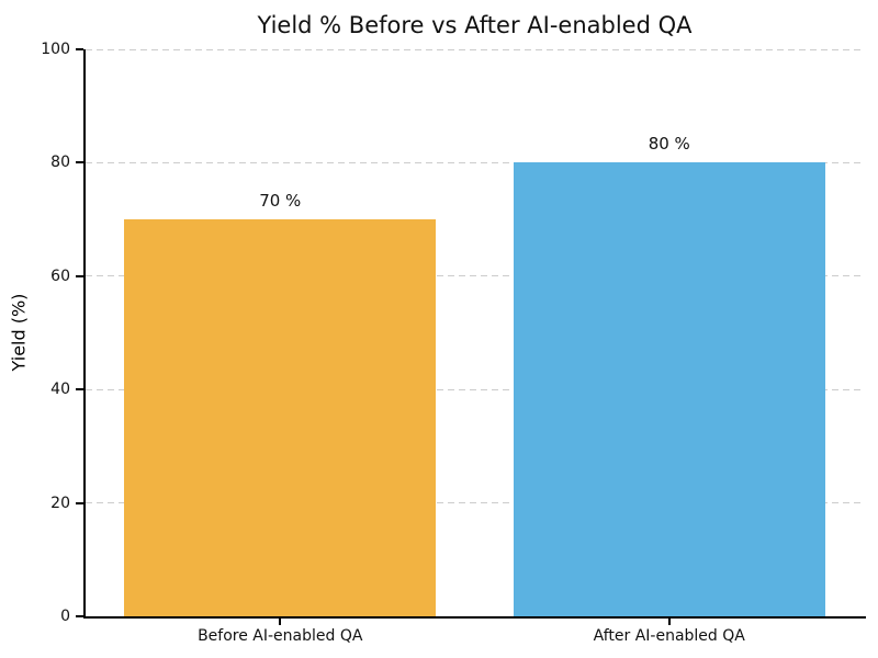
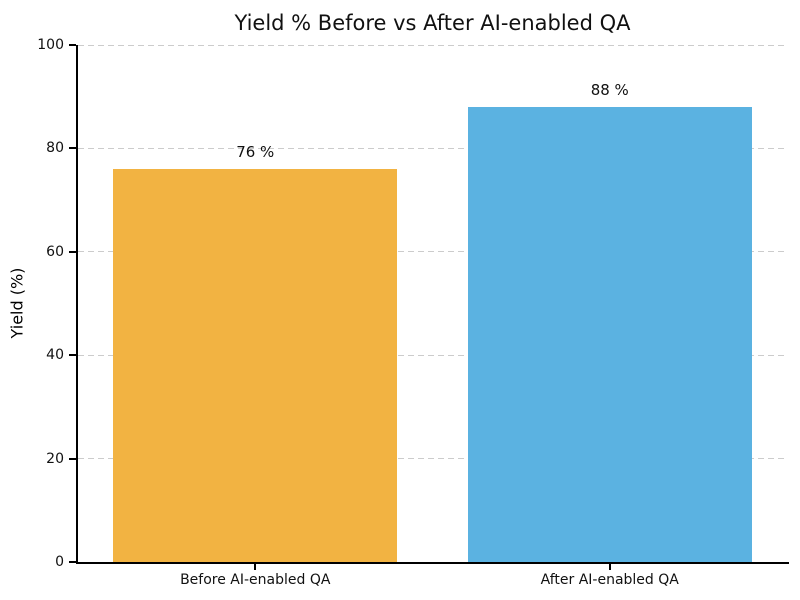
Before AI-enabled QA: 70 -> 76
After AI-enabled QA: 80 -> 88
